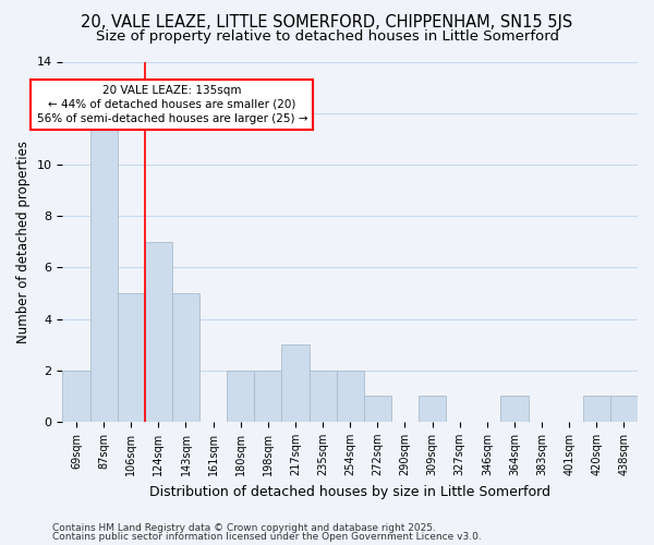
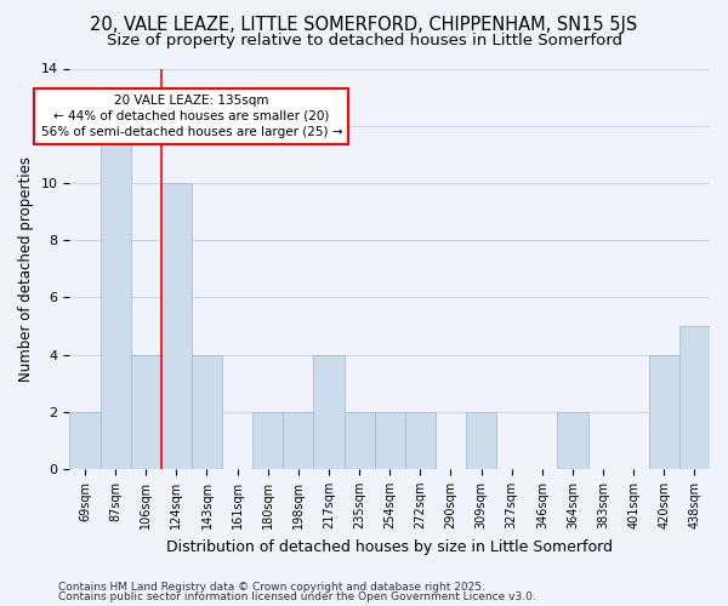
106sqm: 5 -> 4
124sqm: 7 -> 10
143sqm: 5 -> 4
217sqm: 3 -> 4
272sqm: 1 -> 2
309sqm: 1 -> 2
364sqm: 1 -> 2
420sqm: 1 -> 4
438sqm: 1 -> 5
